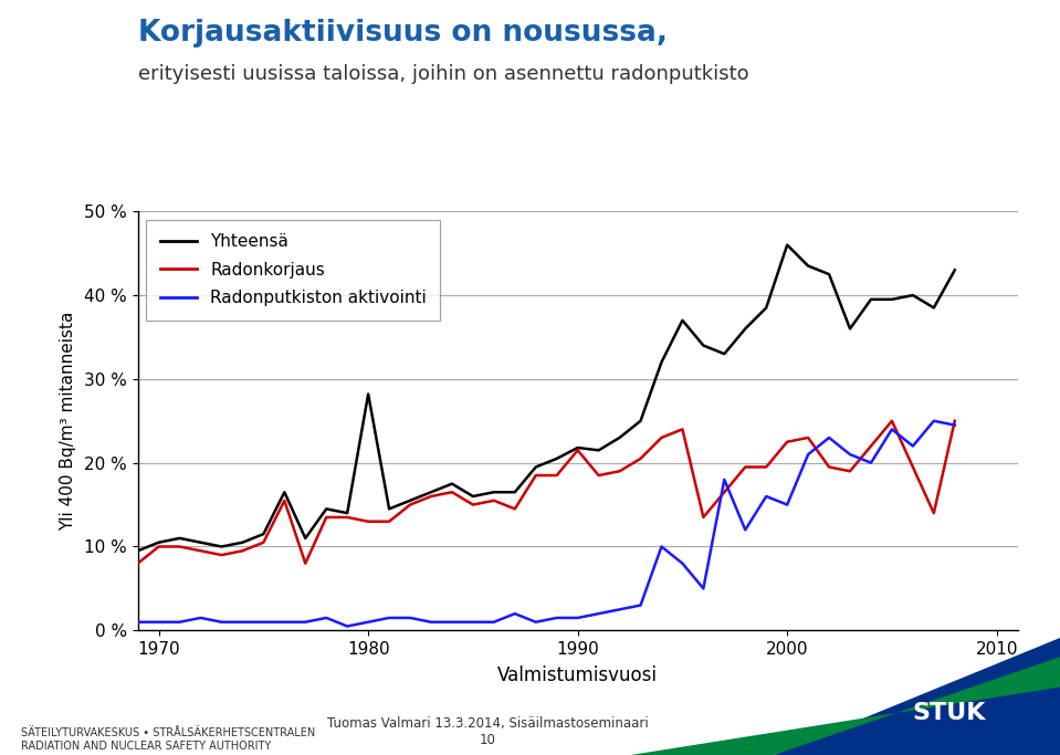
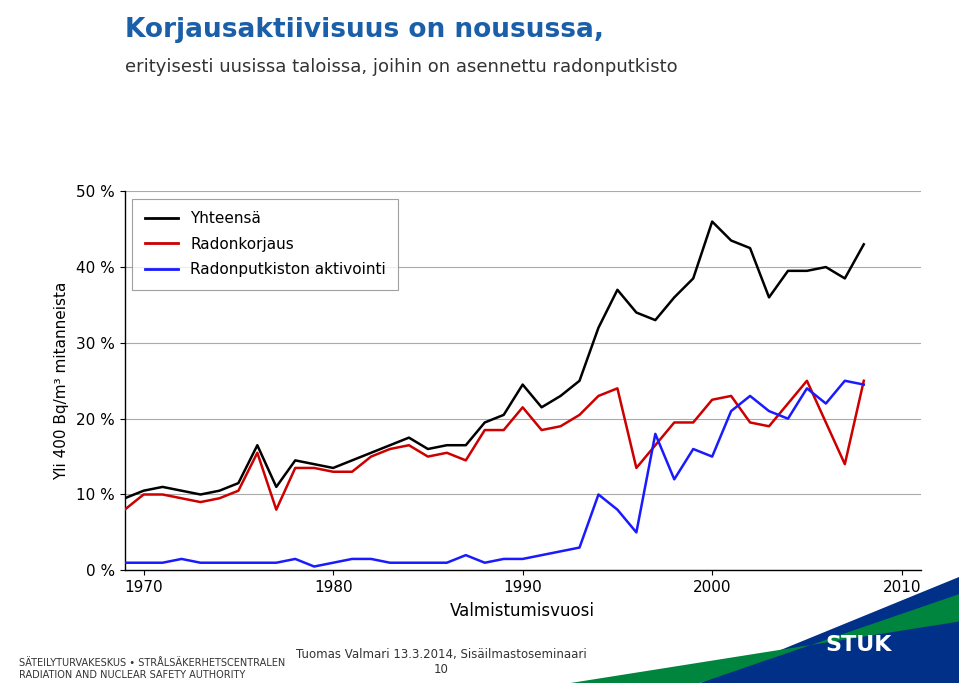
Yhteensä/1980: 28.2 % -> 13.5 %
Yhteensä/1990: 21.8 % -> 24.5 %
